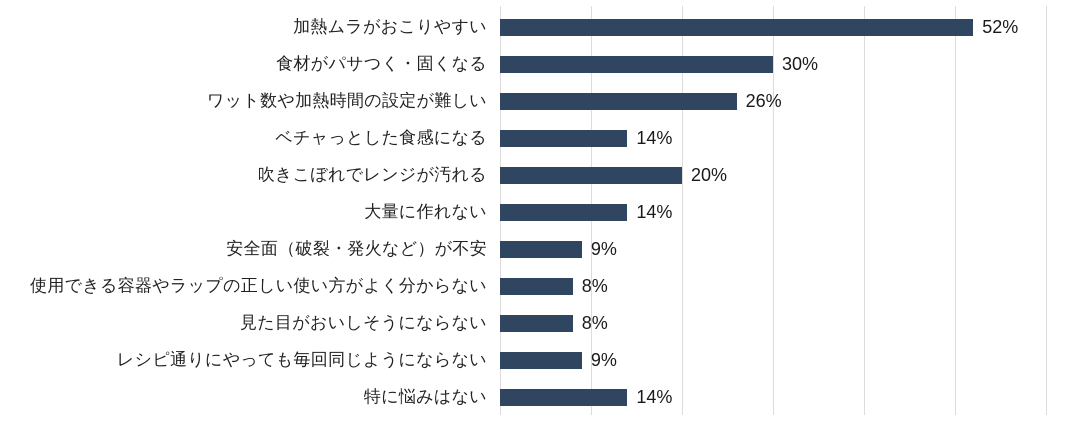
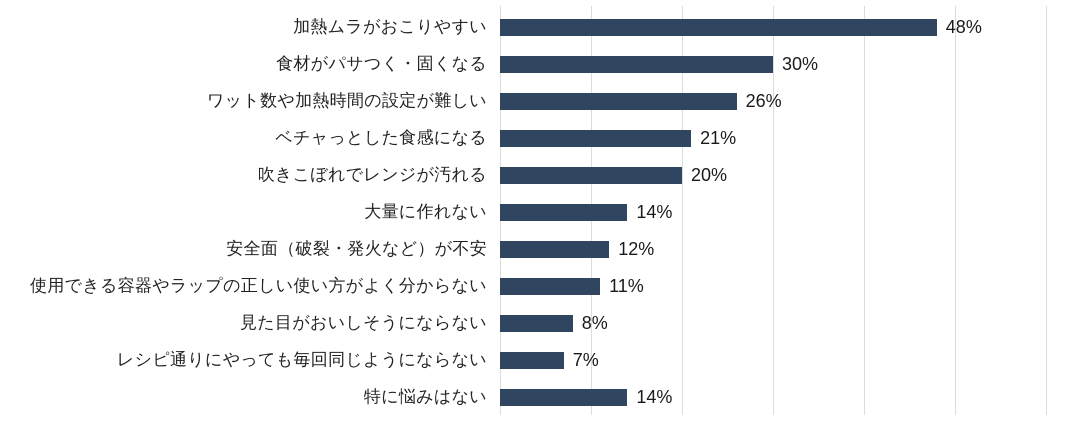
加熱ムラがおこりやすい: 52% -> 48%
ベチャっとした食感になる: 14% -> 21%
安全面（破裂・発火など）が不安: 9% -> 12%
使用できる容器やラップの正しい使い方がよく分からない: 8% -> 11%
レシピ通りにやっても毎回同じようにならない: 9% -> 7%
